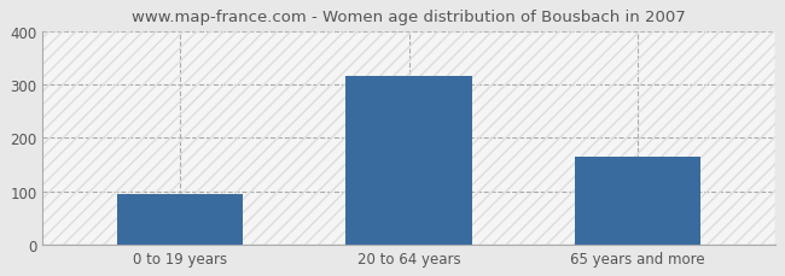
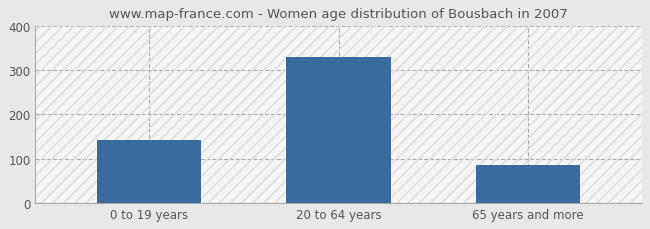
0 to 19 years: 95 -> 142
20 to 64 years: 315 -> 330
65 years and more: 165 -> 85
